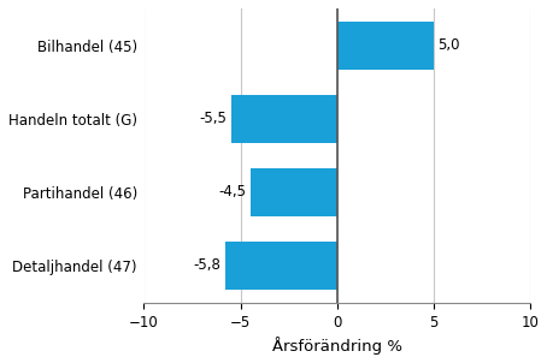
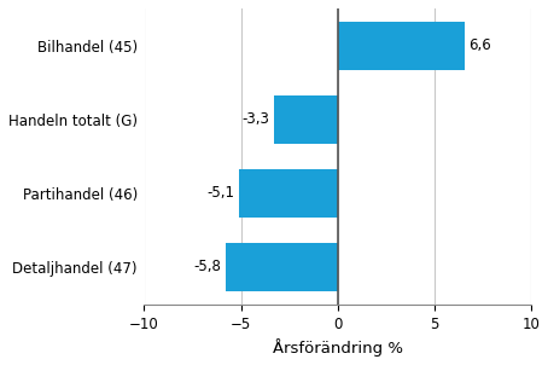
Bilhandel (45): 5,0 -> 6,6
Handeln totalt (G): -5,5 -> -3,3
Partihandel (46): -4,5 -> -5,1
